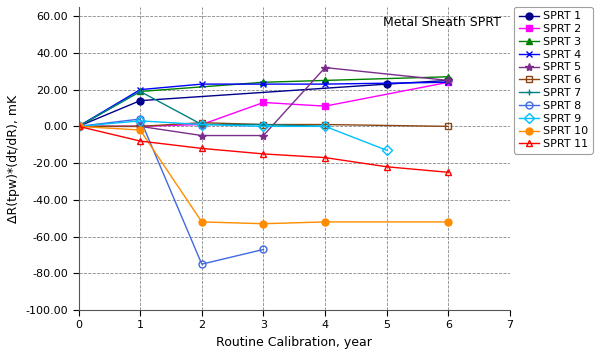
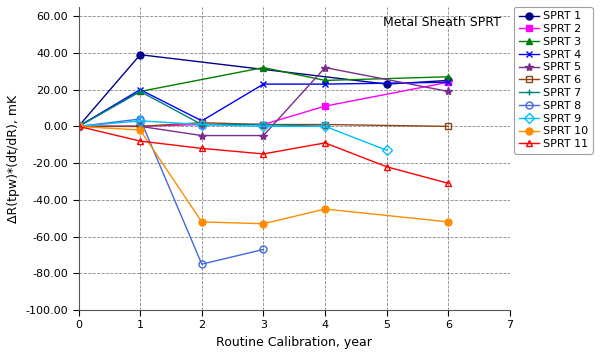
SPRT 1/1: 14 -> 39
SPRT 4/2: 23 -> 3
SPRT 2/3: 13 -> 1
SPRT 3/3: 24 -> 32
SPRT 10/4: -52 -> -45
SPRT 11/4: -17 -> -9
SPRT 5/6: 25 -> 19
SPRT 11/6: -25 -> -31
